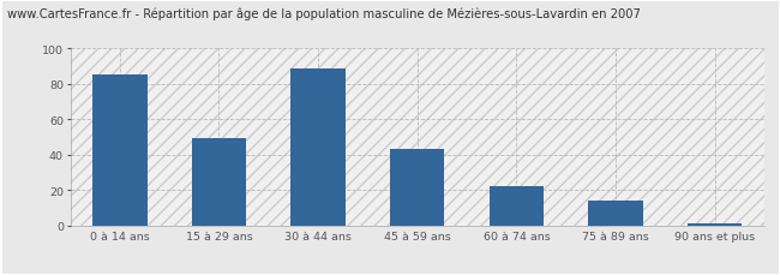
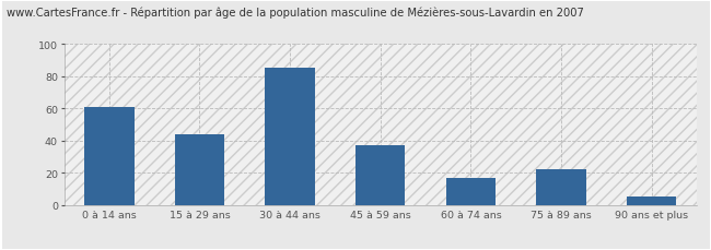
0 à 14 ans: 85 -> 61
15 à 29 ans: 49 -> 44
30 à 44 ans: 89 -> 85
45 à 59 ans: 43 -> 37
60 à 74 ans: 22 -> 17
75 à 89 ans: 14 -> 22
90 ans et plus: 1 -> 5
